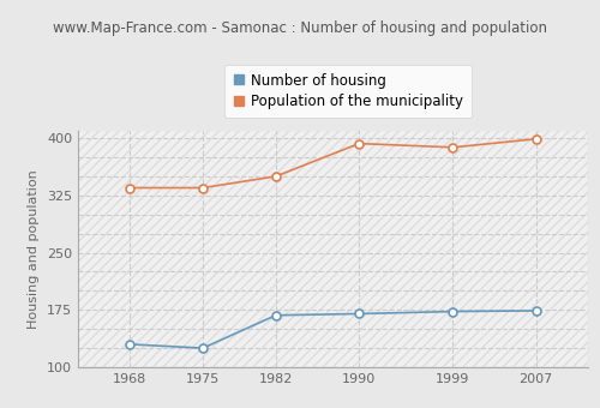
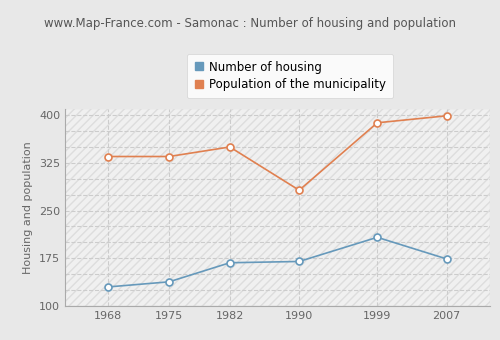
Number of housing/1975: 125 -> 138
Population of the municipality/1990: 393 -> 282
Number of housing/1999: 173 -> 208
